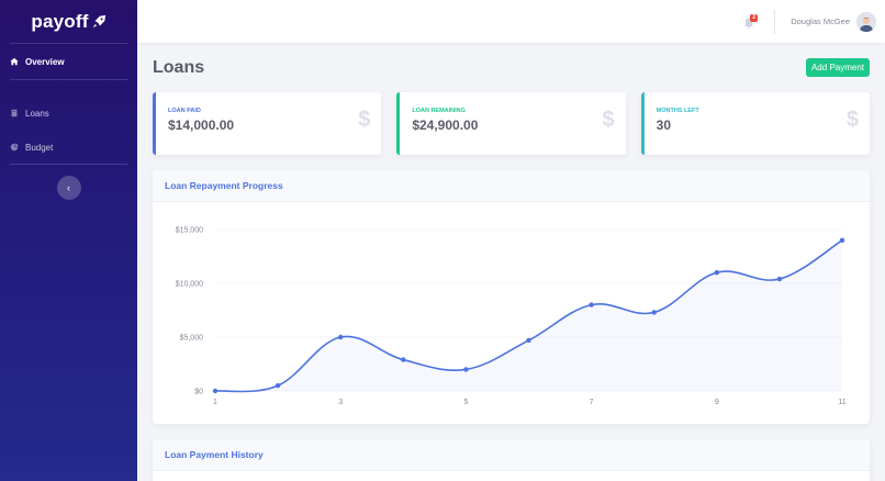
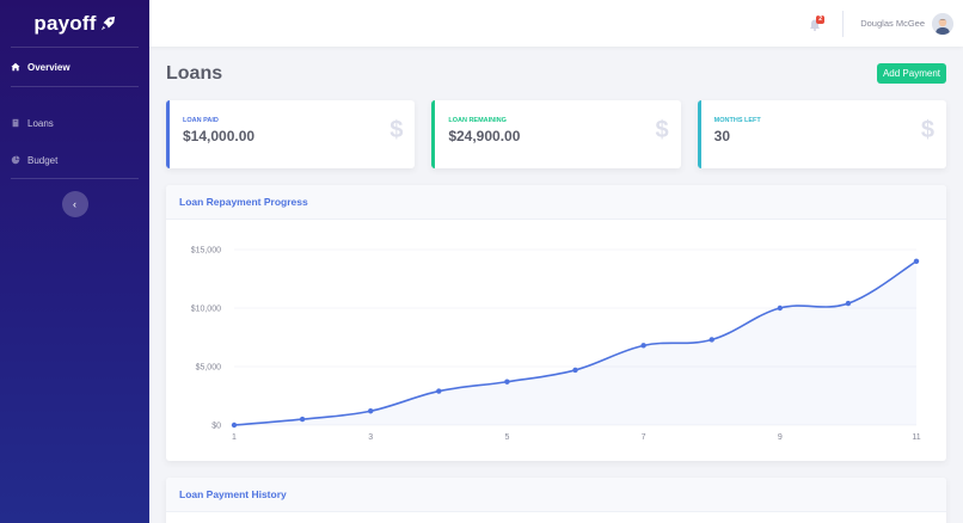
3: $5000 -> $1000
5: $2000 -> $4000
7: $8000 -> $7000
9: $11000 -> $10000
